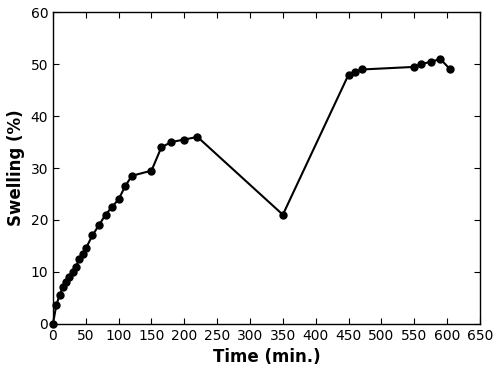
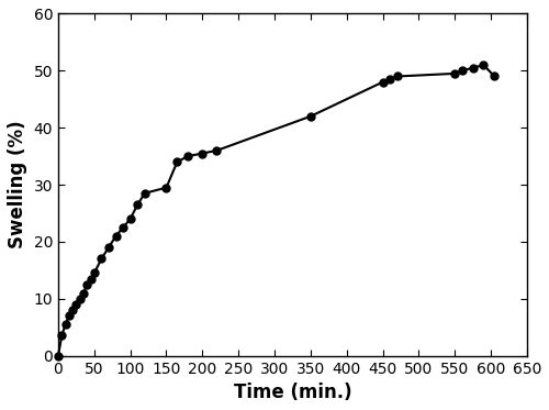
350: 21.0 -> 42.0
